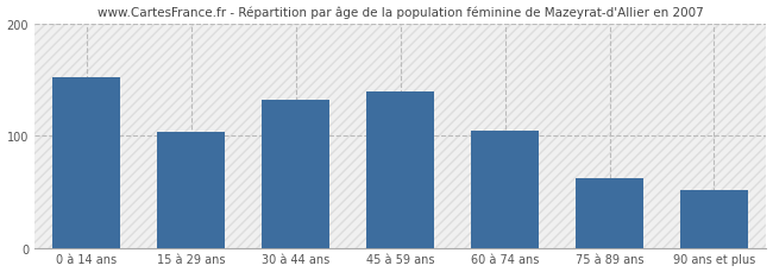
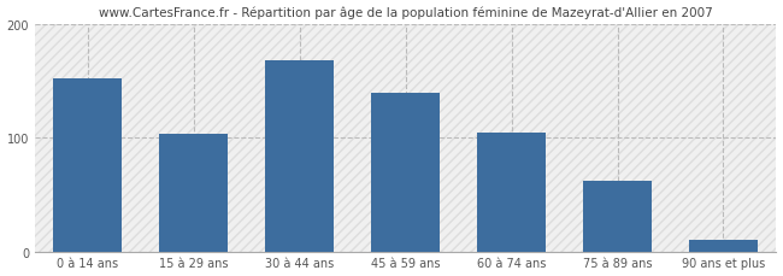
30 à 44 ans: 132 -> 168
90 ans et plus: 52 -> 10
